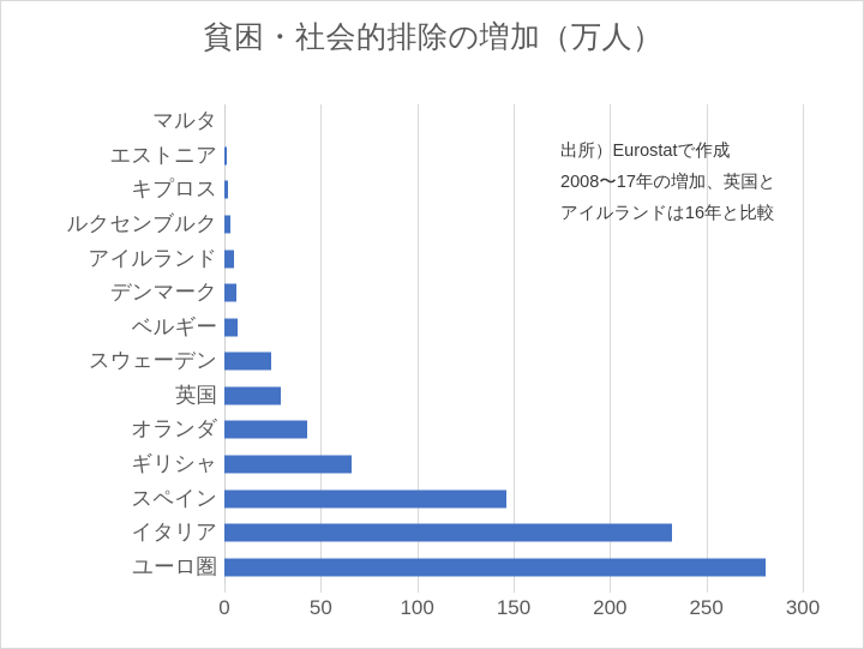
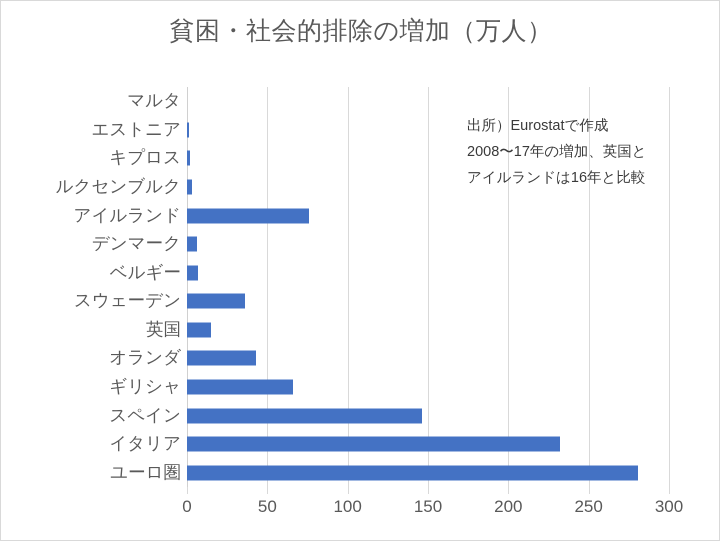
アイルランド: 5 -> 76
スウェーデン: 24 -> 36
英国: 29 -> 15
